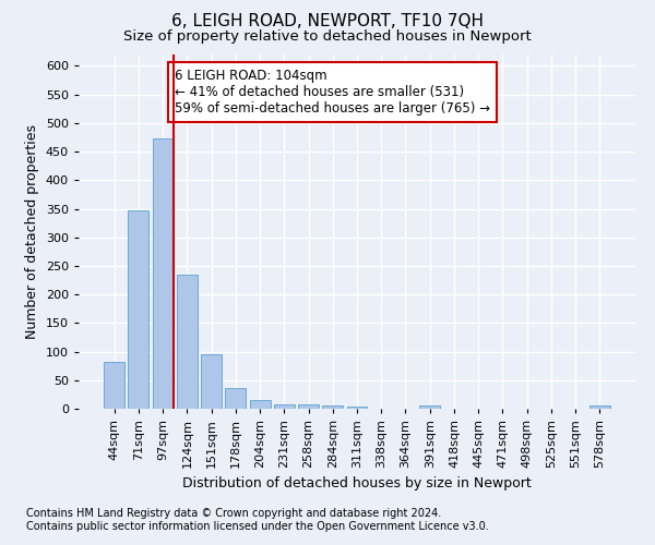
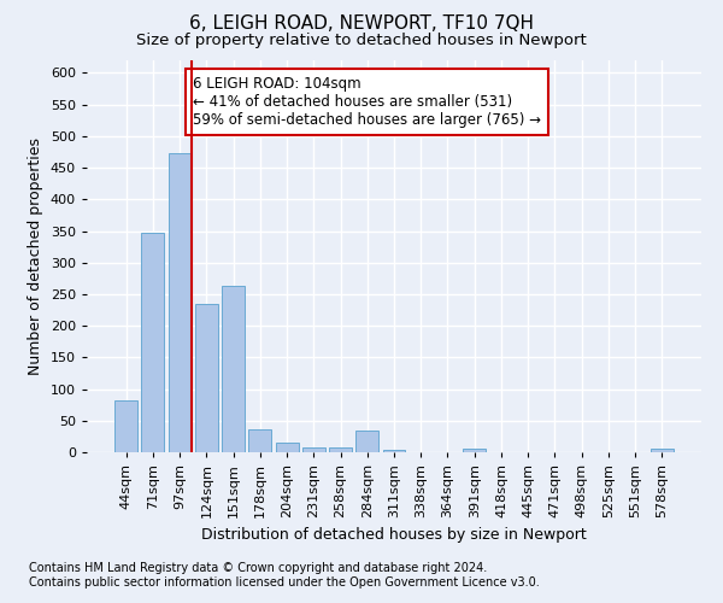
151sqm: 96 -> 264
284sqm: 5 -> 34
